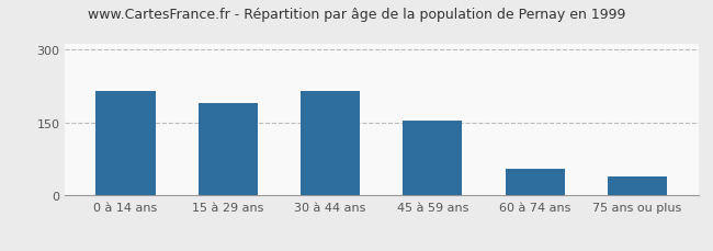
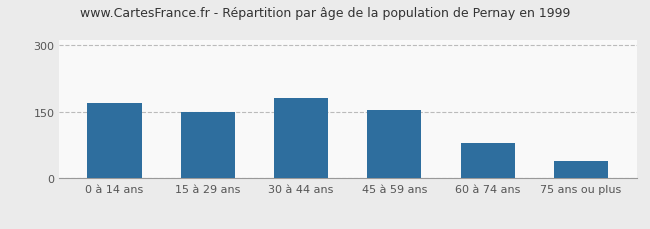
0 à 14 ans: 215 -> 170
15 à 29 ans: 190 -> 149
30 à 44 ans: 215 -> 181
60 à 74 ans: 55 -> 79
